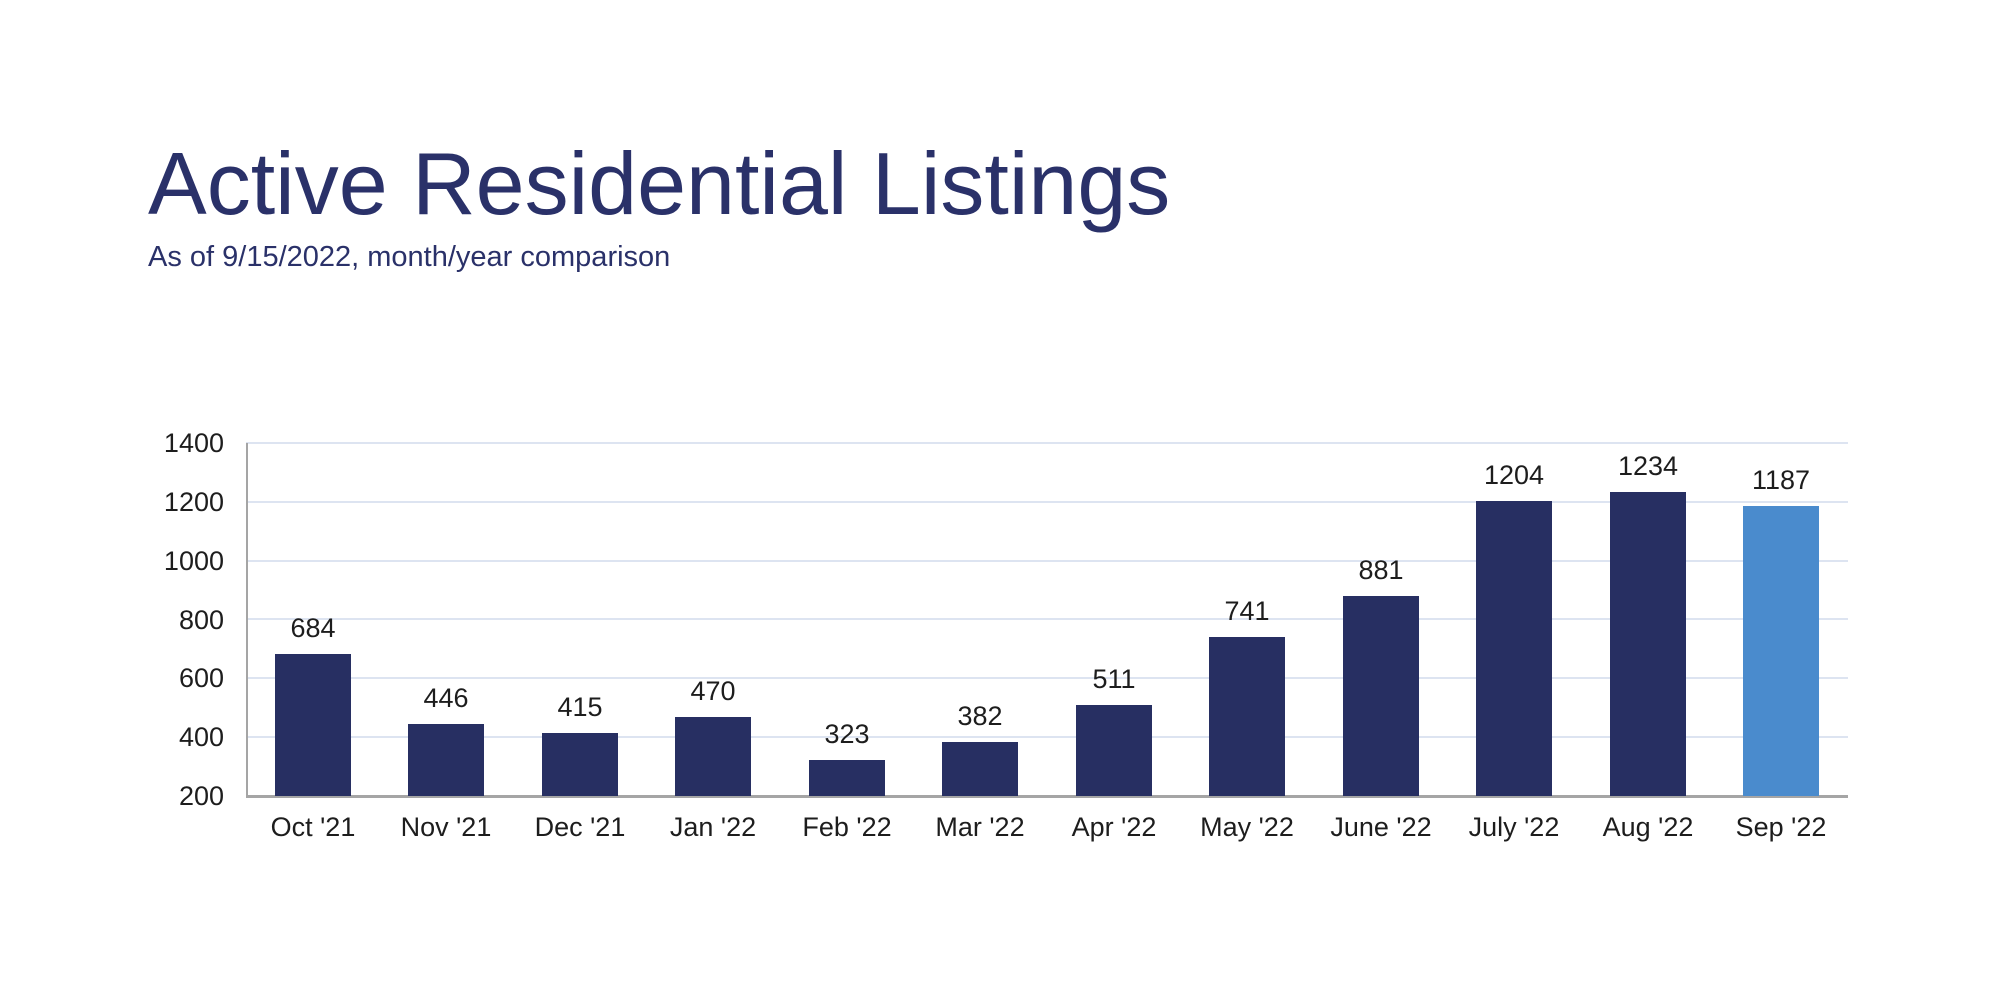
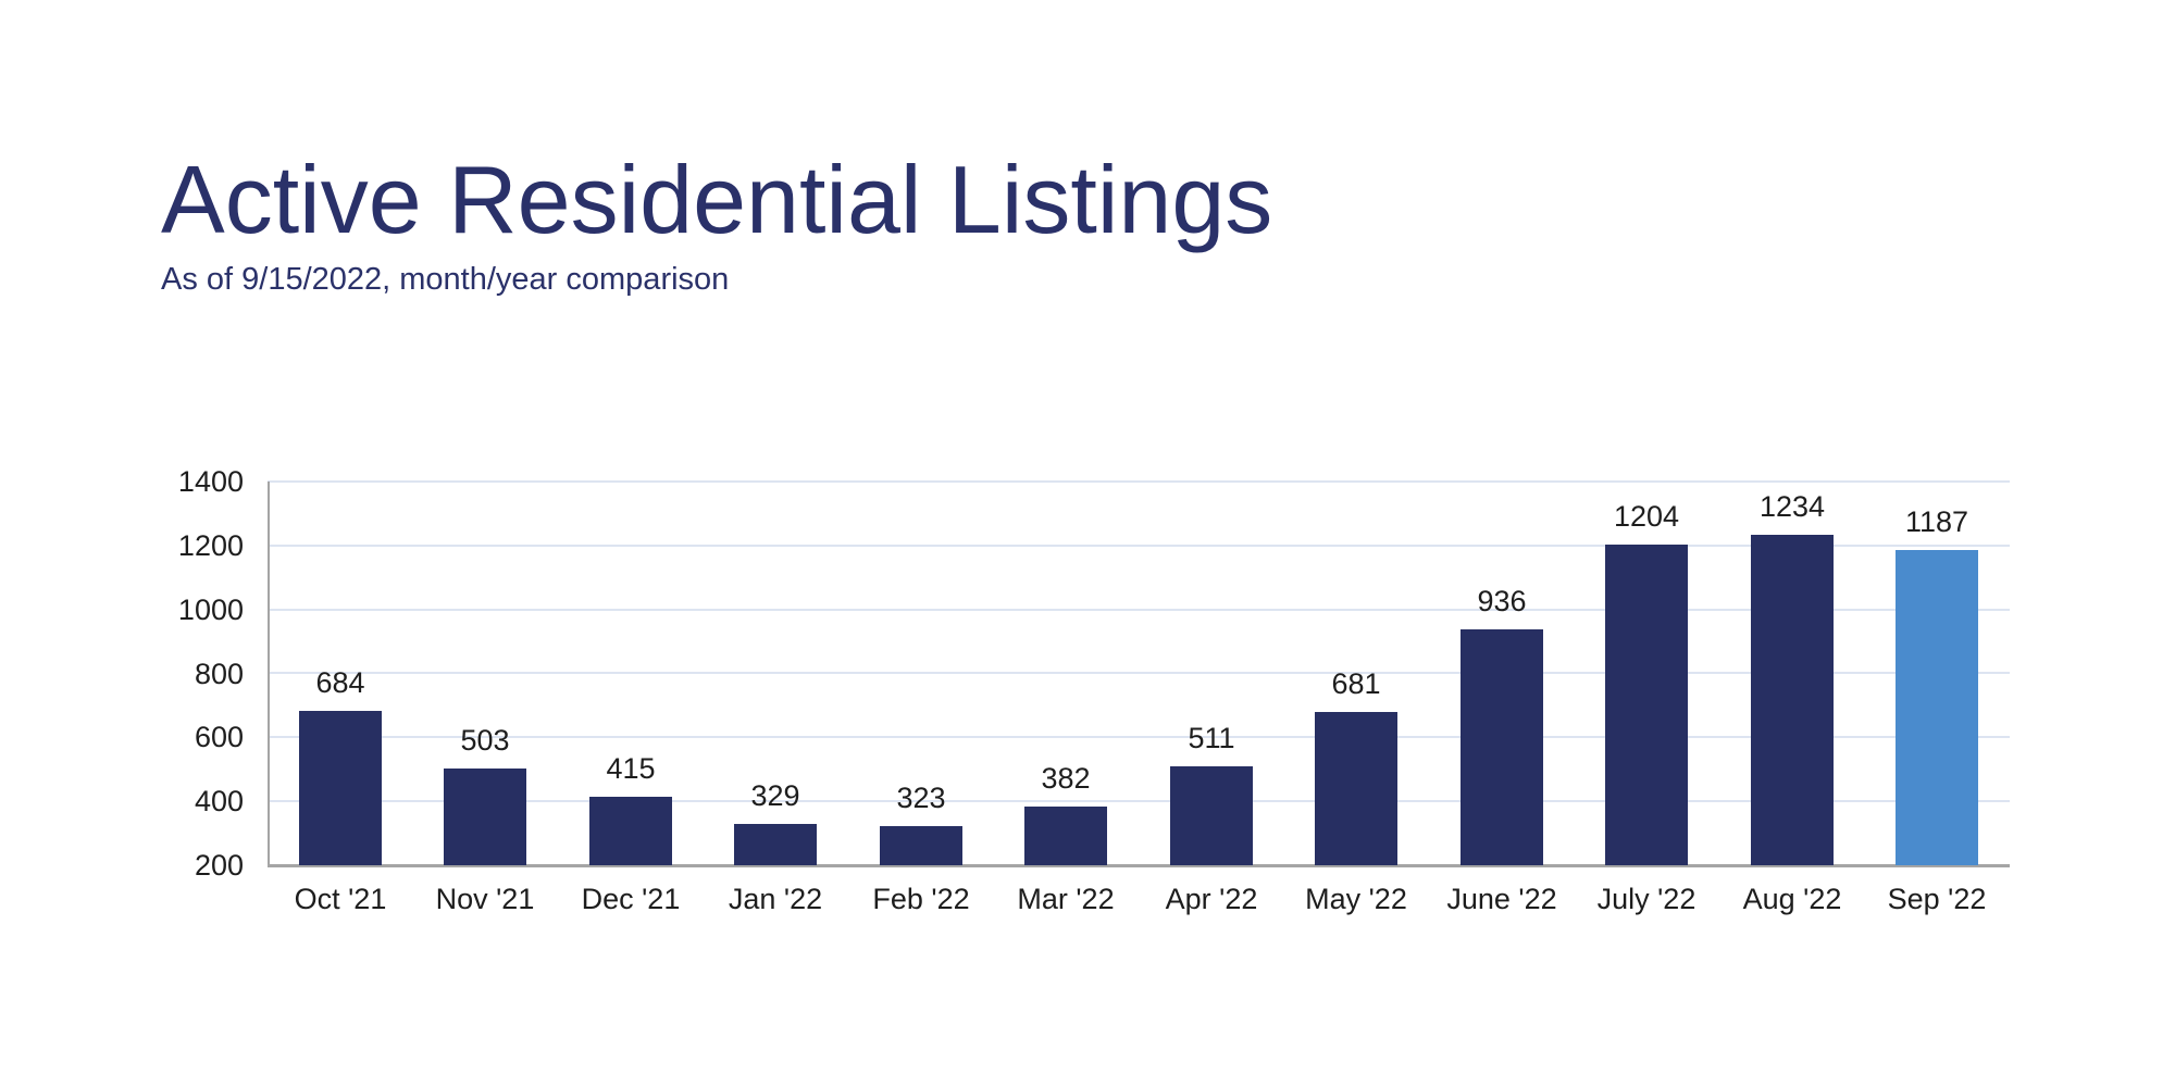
Nov '21: 446 -> 503
Jan '22: 470 -> 329
May '22: 741 -> 681
June '22: 881 -> 936
